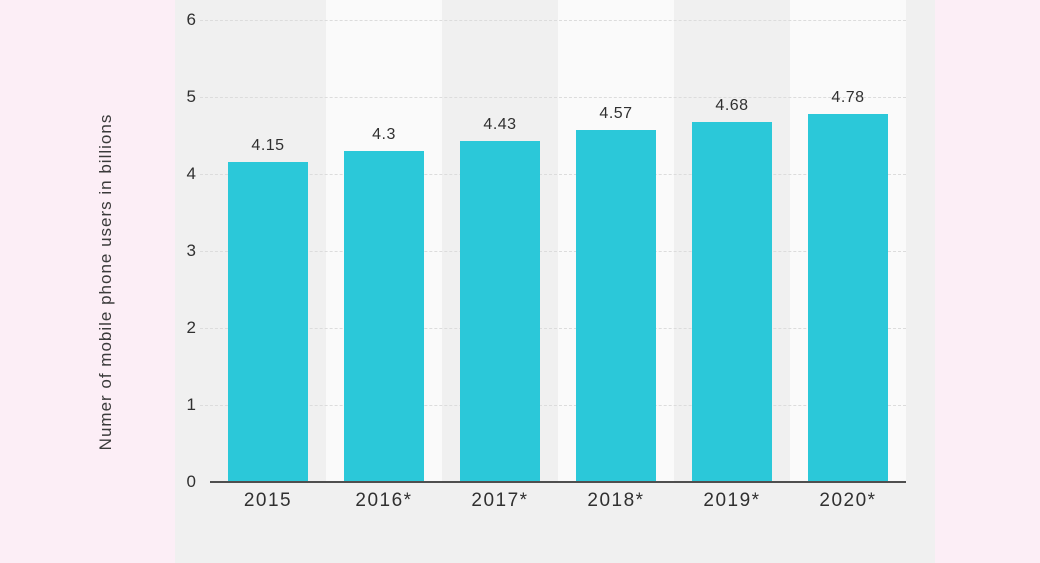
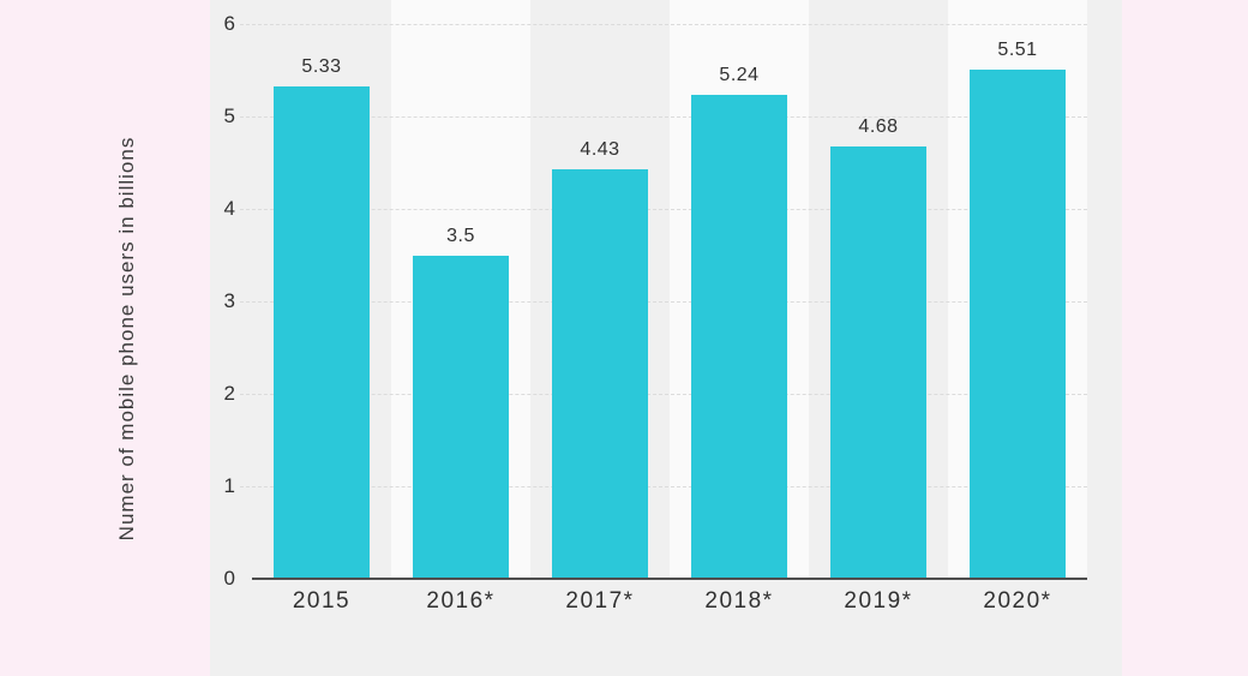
2015: 4.15 -> 5.33
2016*: 4.3 -> 3.5
2018*: 4.57 -> 5.24
2020*: 4.78 -> 5.51
